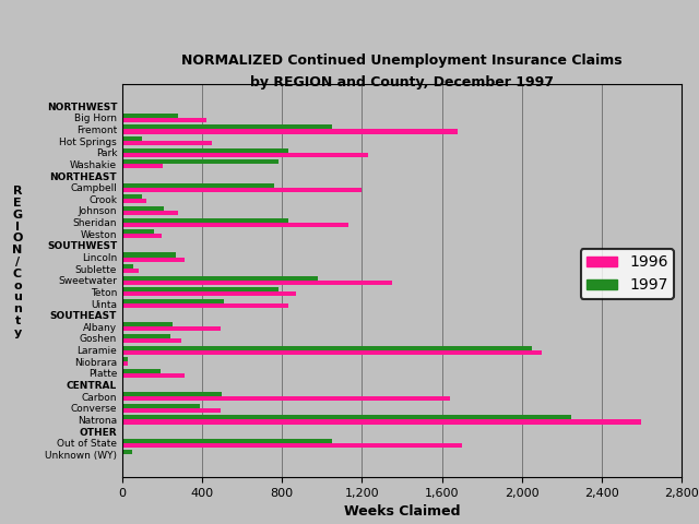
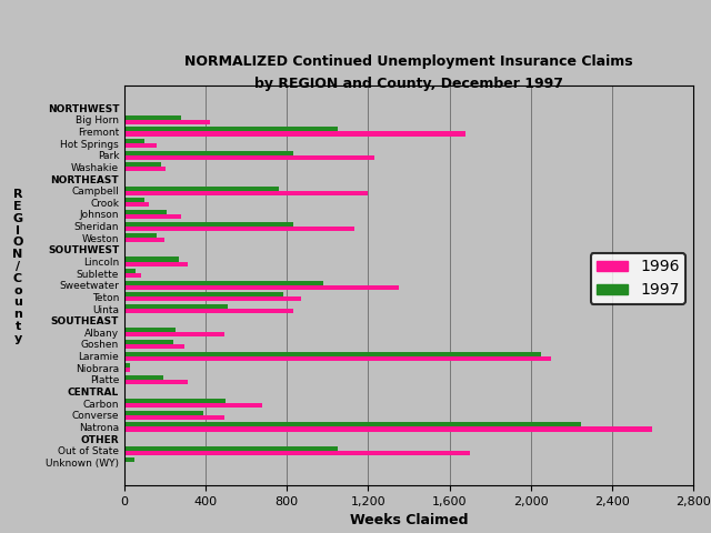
1996/Hot Springs: 450 -> 160
1997/Washakie: 780 -> 180
1996/Carbon: 1,640 -> 680
